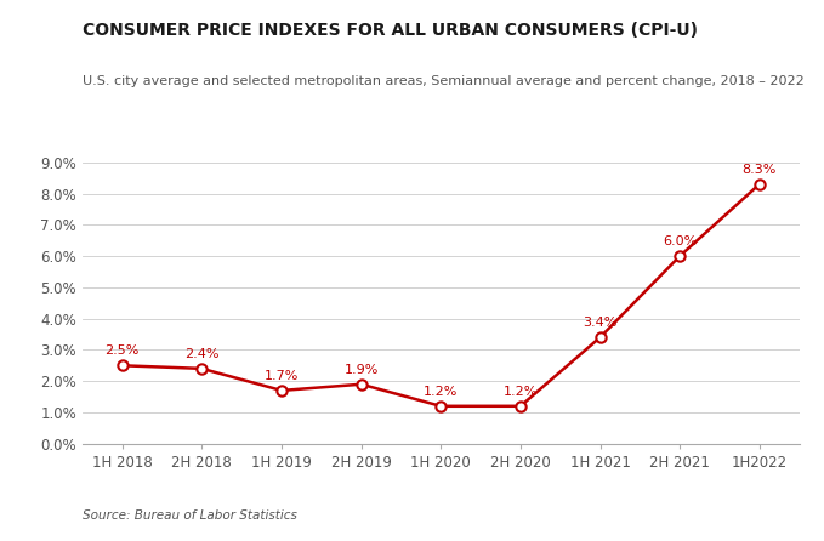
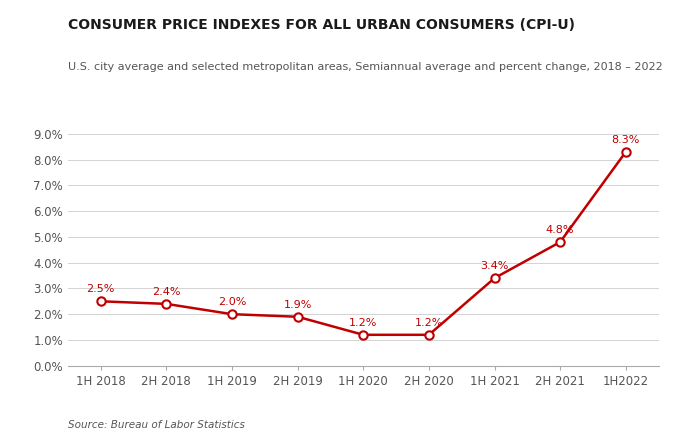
1H 2019: 1.7% -> 2.0%
2H 2021: 6.0% -> 4.8%
